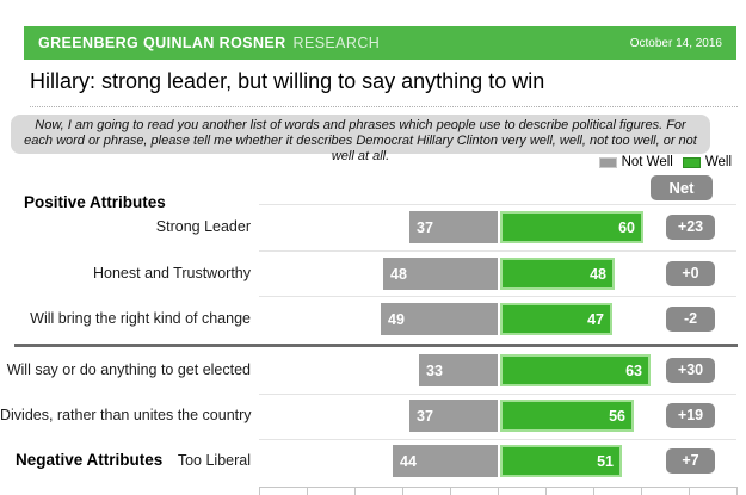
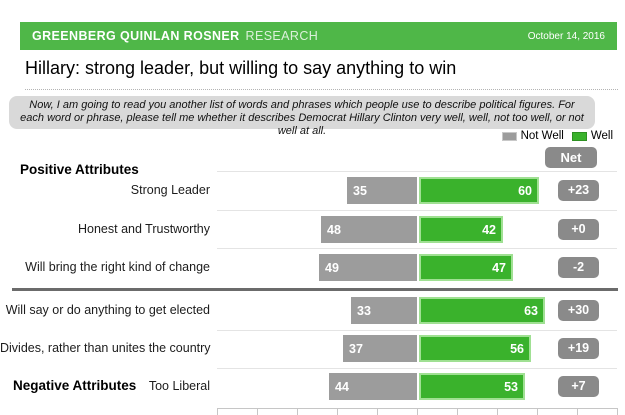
Not Well/Strong Leader: 37 -> 35
Well/Honest and Trustworthy: 48 -> 42
Well/Too Liberal: 51 -> 53
